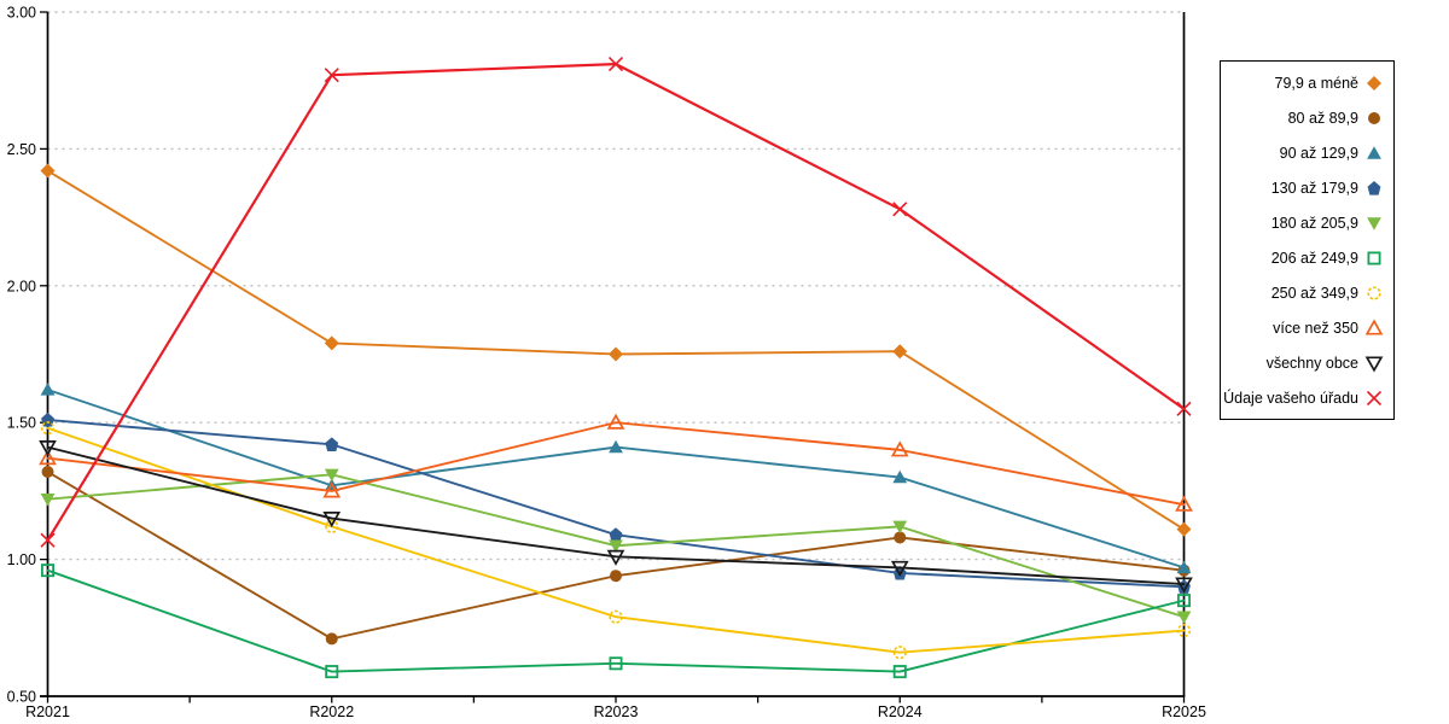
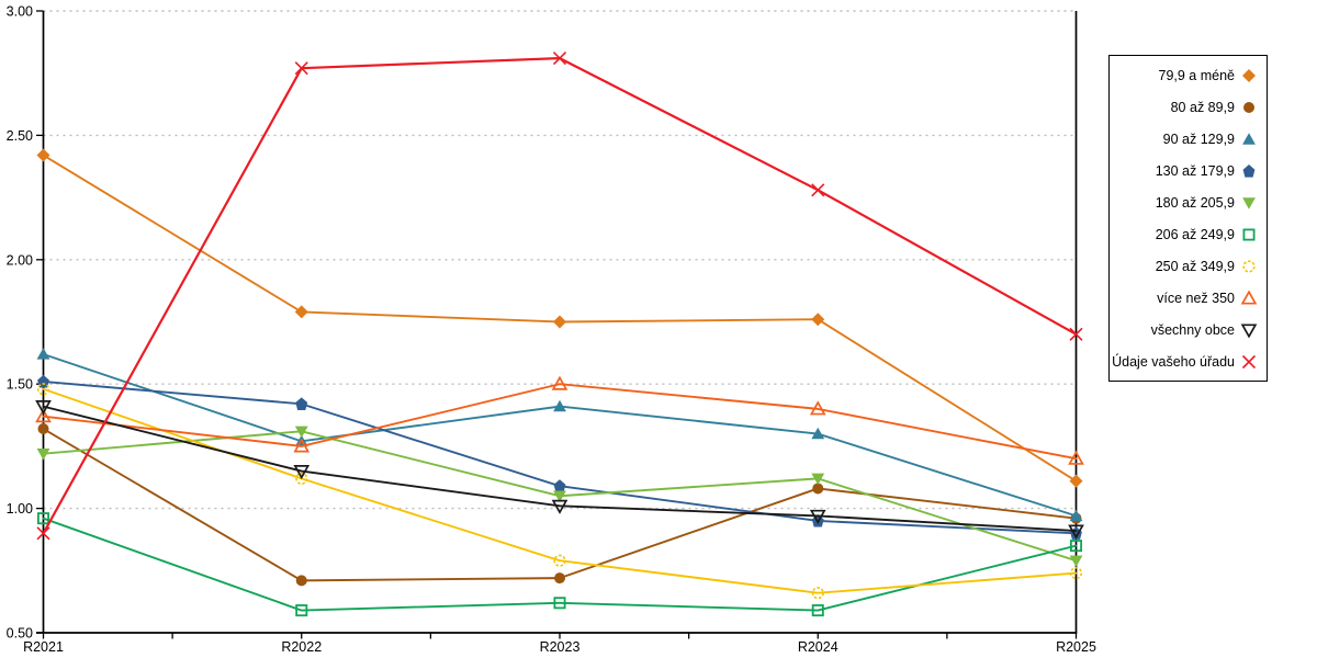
Údaje vašeho úřadu/R2021: 1.07 -> 0.90
80 až 89,9/R2023: 0.94 -> 0.72
Údaje vašeho úřadu/R2025: 1.55 -> 1.70
